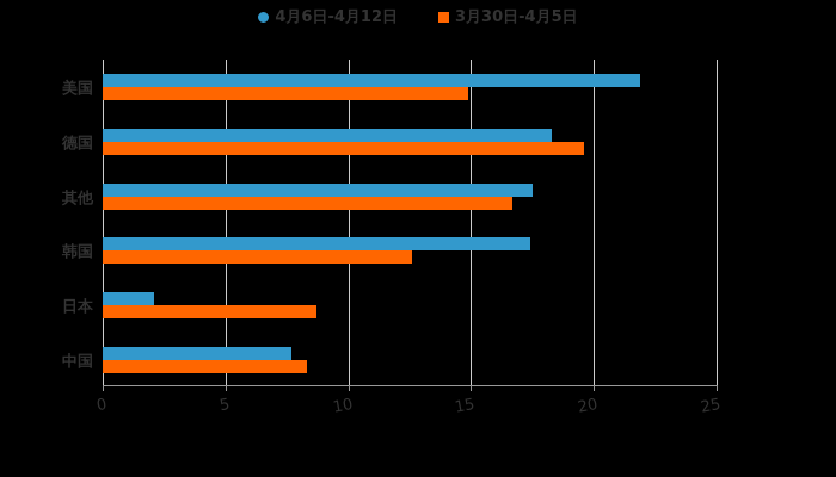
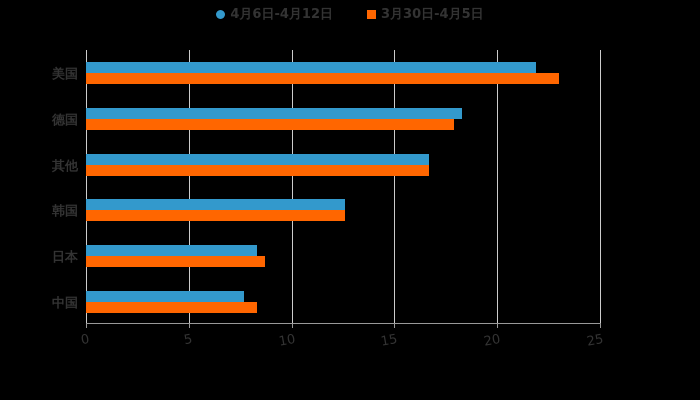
3月30日-4月5日/美国: 14.9 -> 23.0
3月30日-4月5日/德国: 19.6 -> 17.9
4月6日-4月12日/其他: 17.5 -> 16.7
4月6日-4月12日/韩国: 17.4 -> 12.6
4月6日-4月12日/日本: 2.1 -> 8.3
